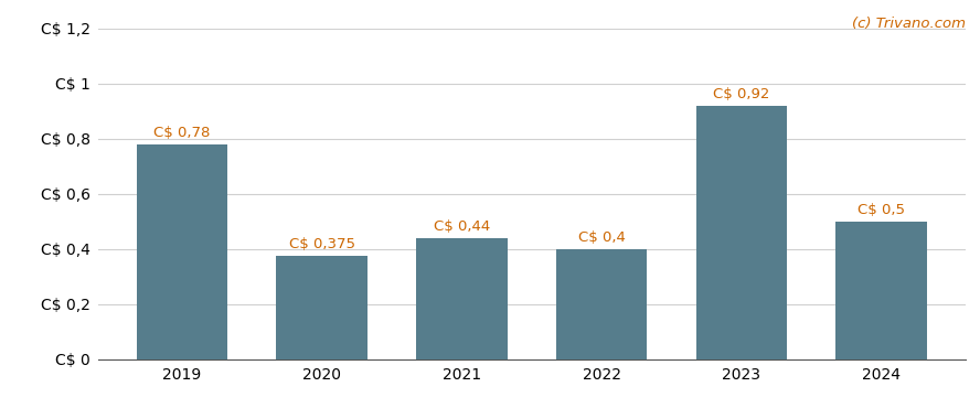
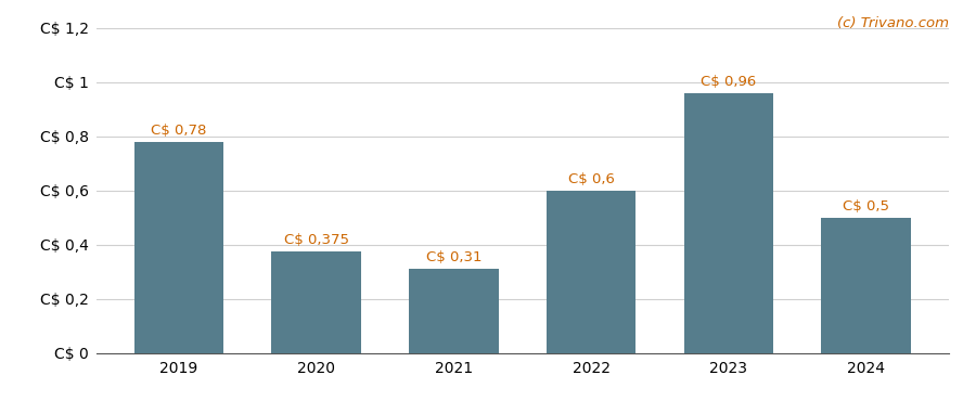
2021: 0,44 -> 0,31
2022: 0,4 -> 0,6
2023: 0,92 -> 0,96
